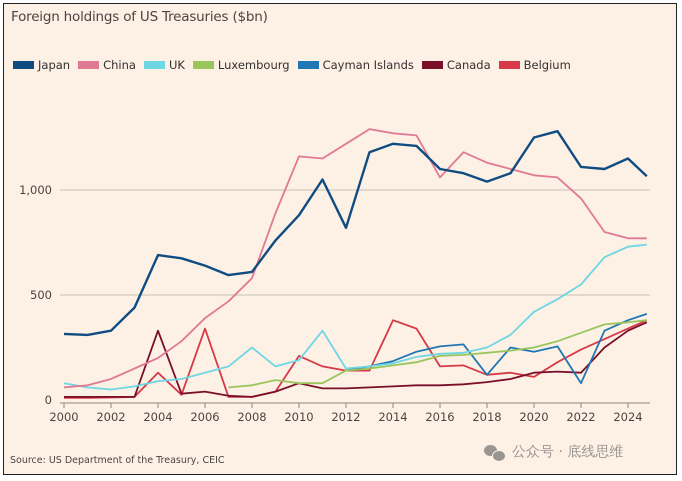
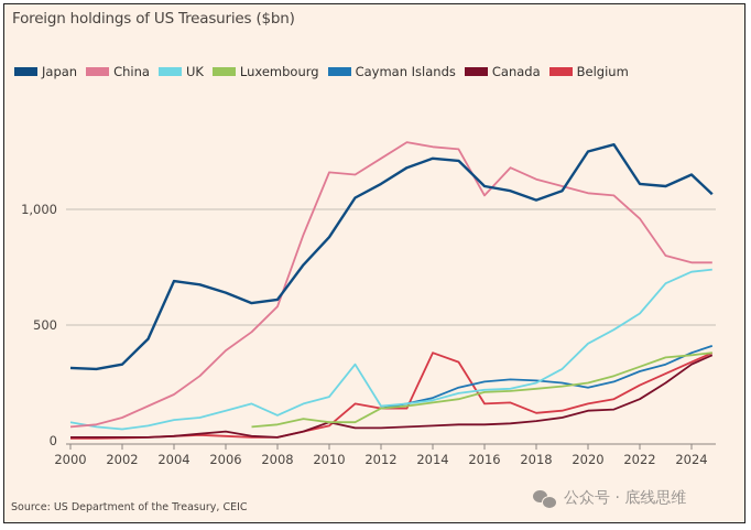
Canada/2004: 330 -> 20
Belgium/2004: 130 -> 20
Belgium/2006: 340 -> 20
UK/2008: 250 -> 110
Belgium/2010: 210 -> 60
Japan/2012: 820 -> 1110
Cayman Islands/2018: 120 -> 260
Belgium/2020: 110 -> 160
Cayman Islands/2022: 80 -> 300
Canada/2022: 130 -> 180
